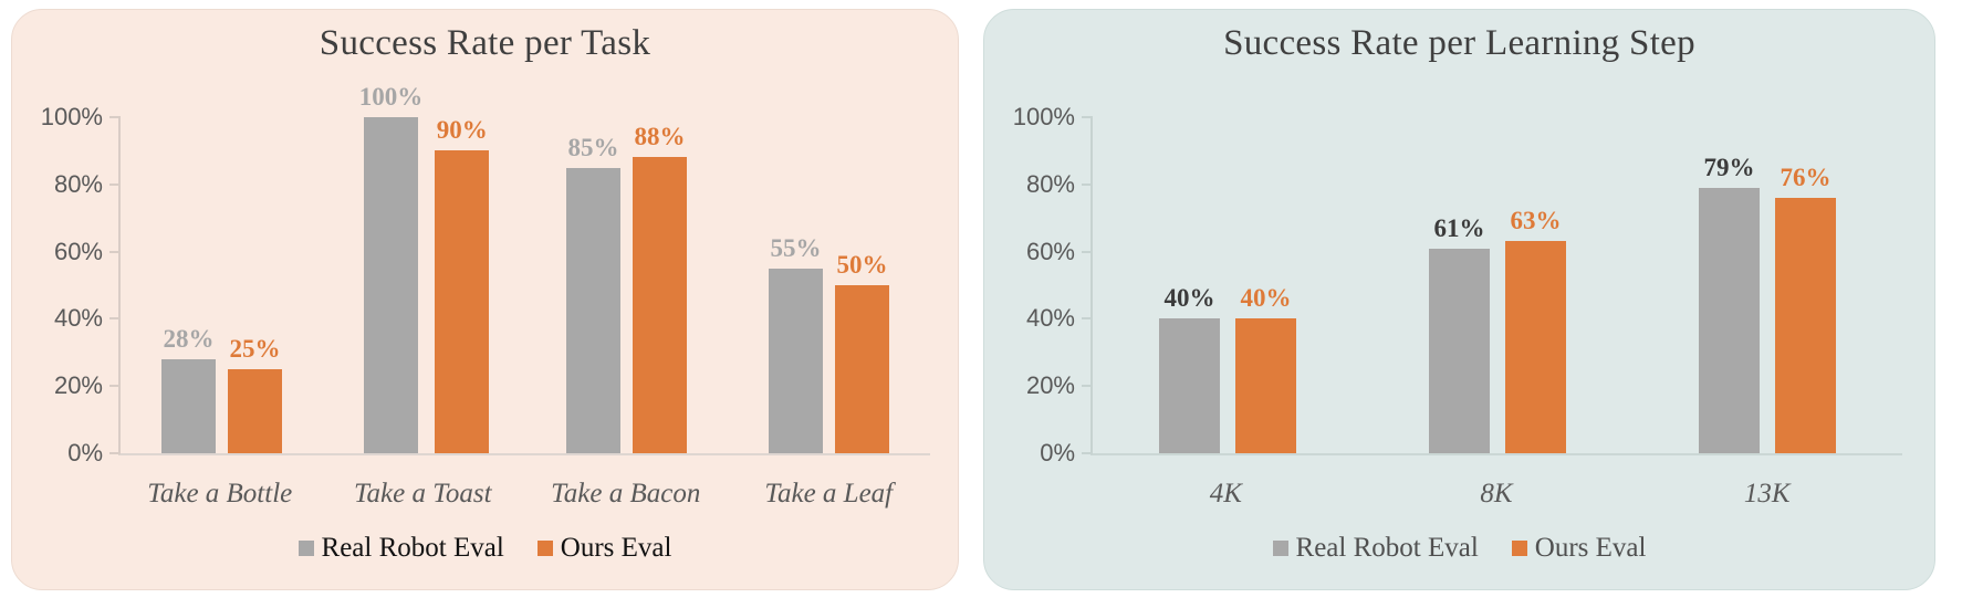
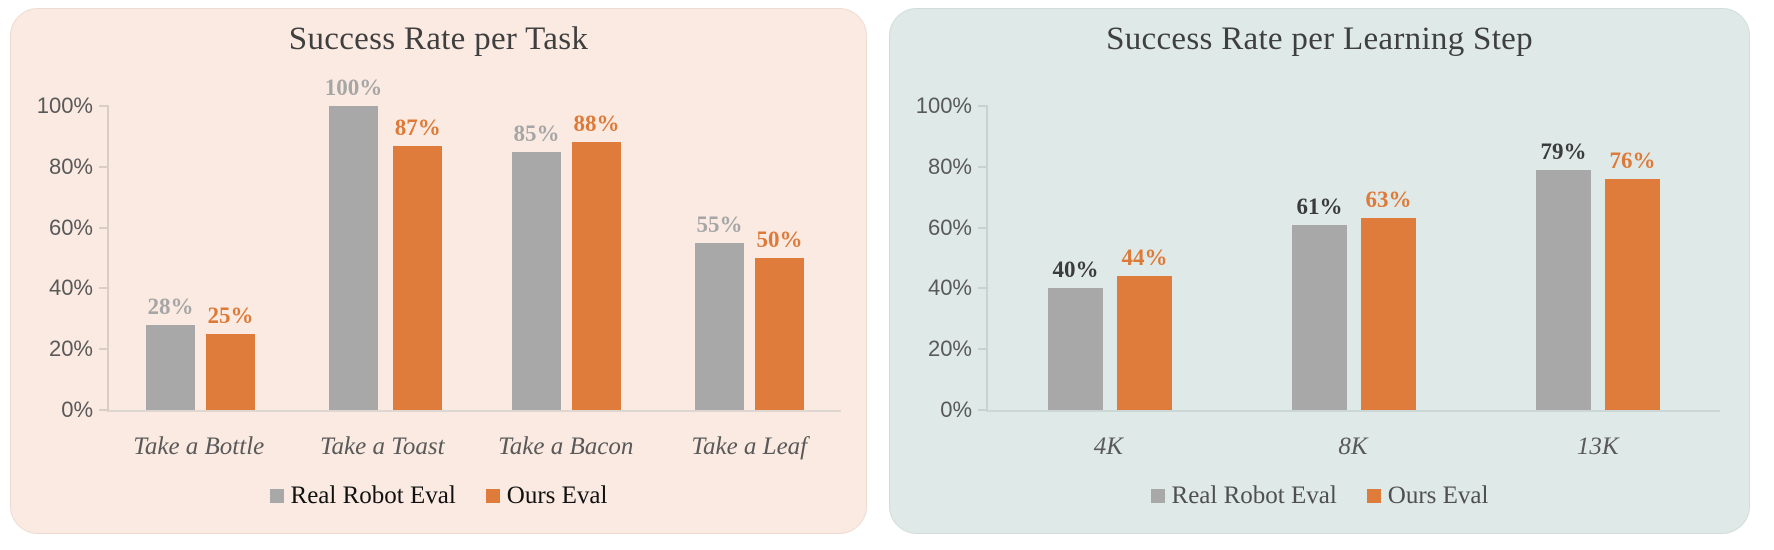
Success Rate per Task/Ours Eval/Take a Toast: 90% -> 87%
Success Rate per Learning Step/Ours Eval/4K: 40% -> 44%
